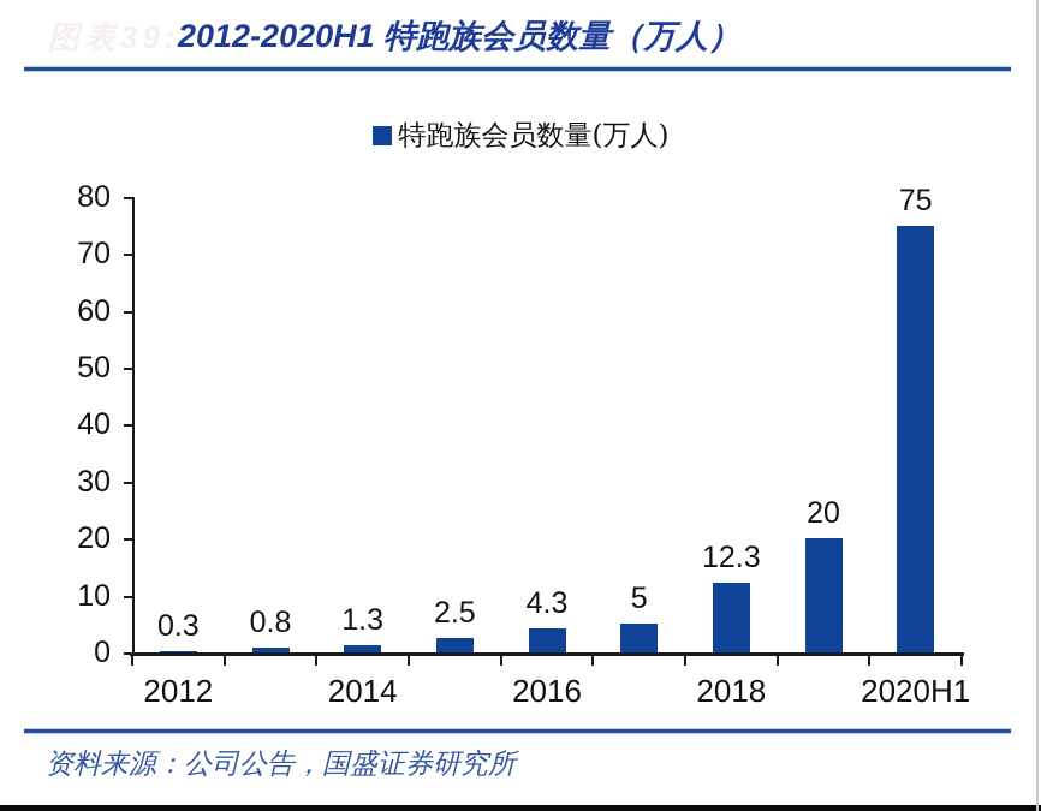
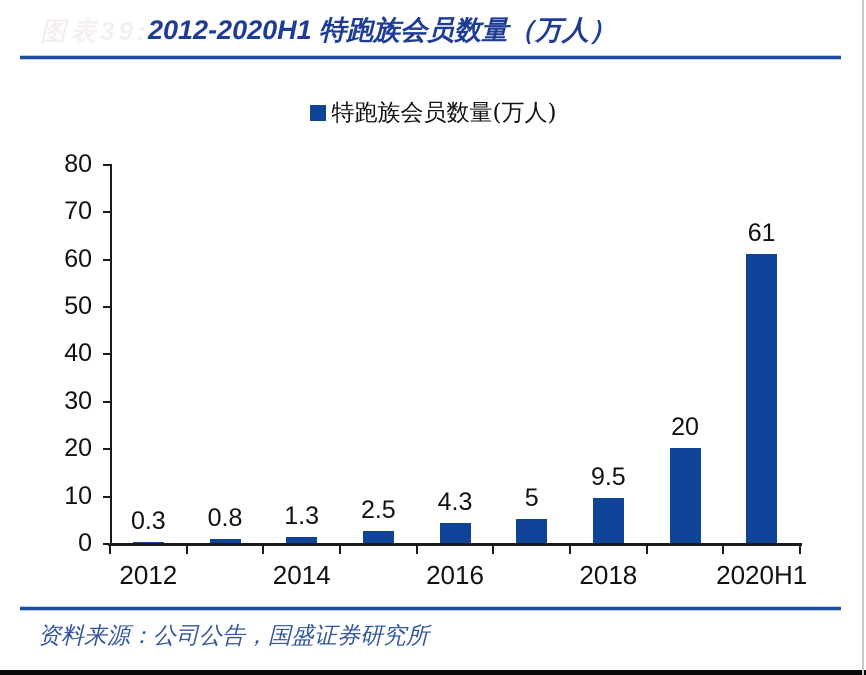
2018: 12.3 -> 9.5
2020H1: 75 -> 61
